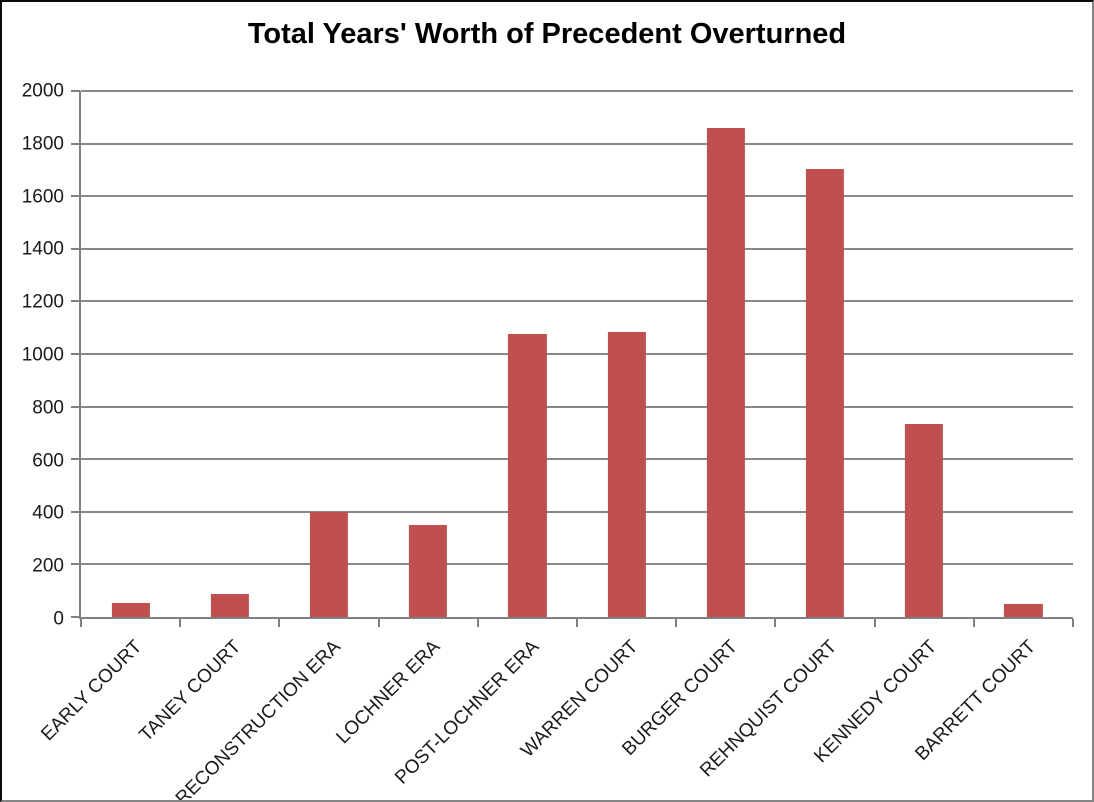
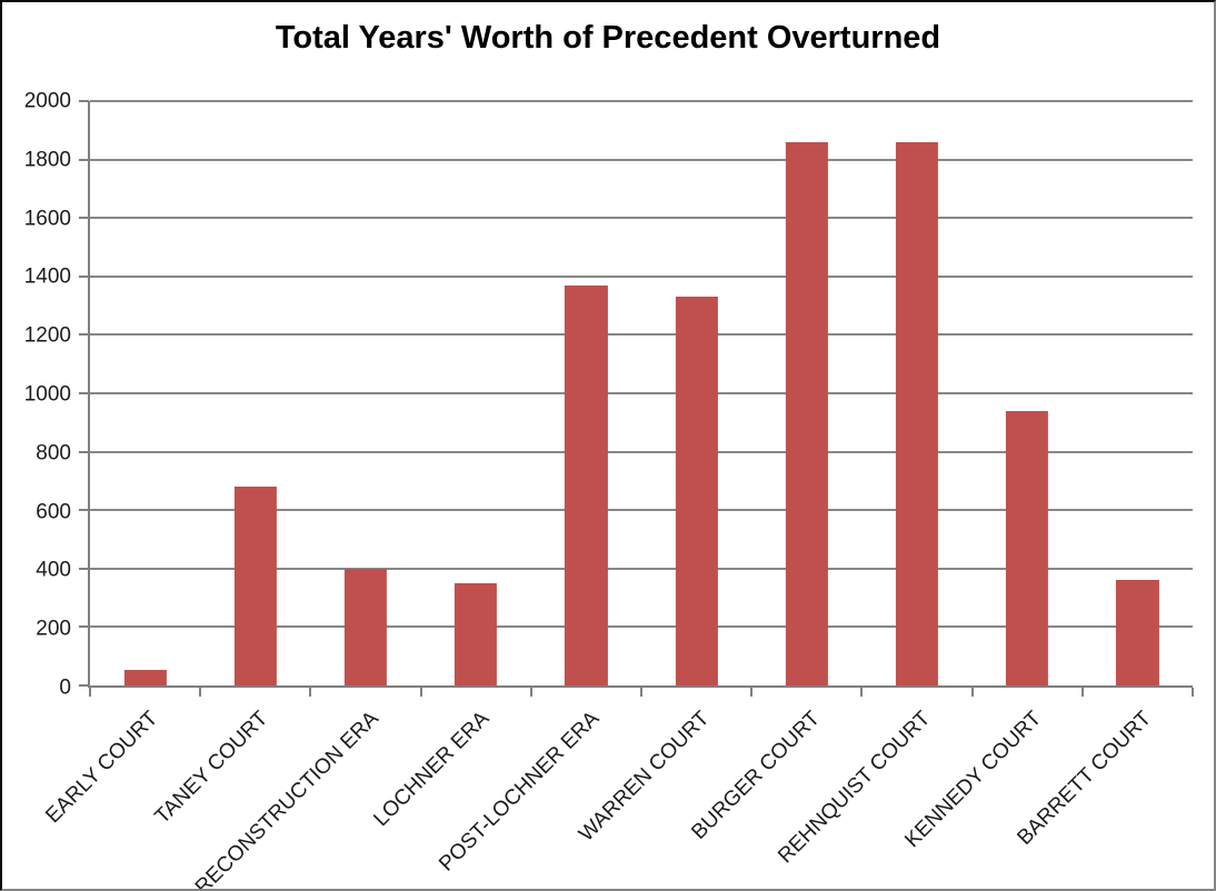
TANEY COURT: 90 -> 680
POST-LOCHNER ERA: 1080 -> 1370
WARREN COURT: 1080 -> 1330
REHNQUIST COURT: 1700 -> 1860
KENNEDY COURT: 730 -> 940
BARRETT COURT: 50 -> 360
